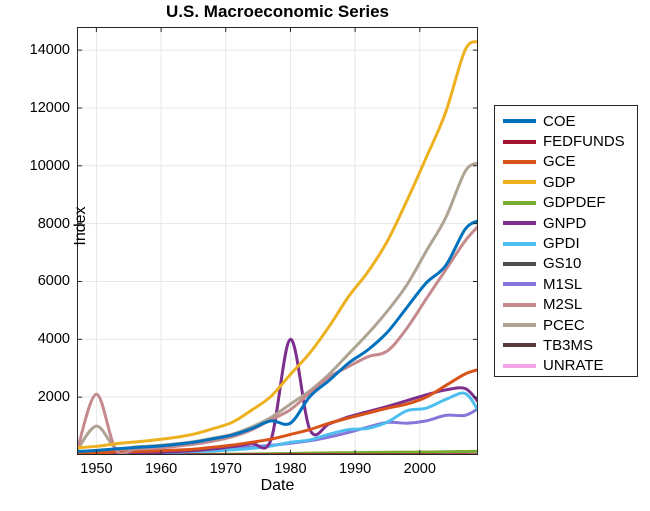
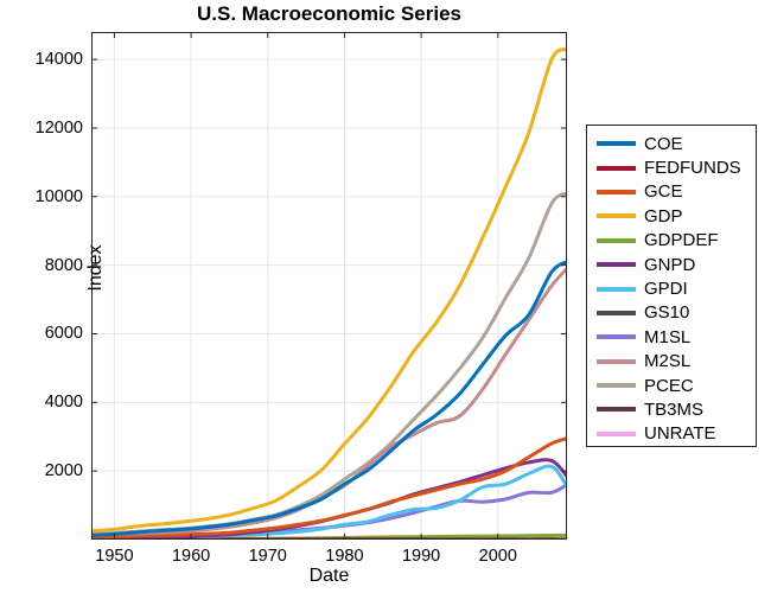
M2SL/1950: 2100 -> 200
PCEC/1950: 1000 -> 200
COE/1980: 1100 -> 1600
GNPD/1980: 4000 -> 700
